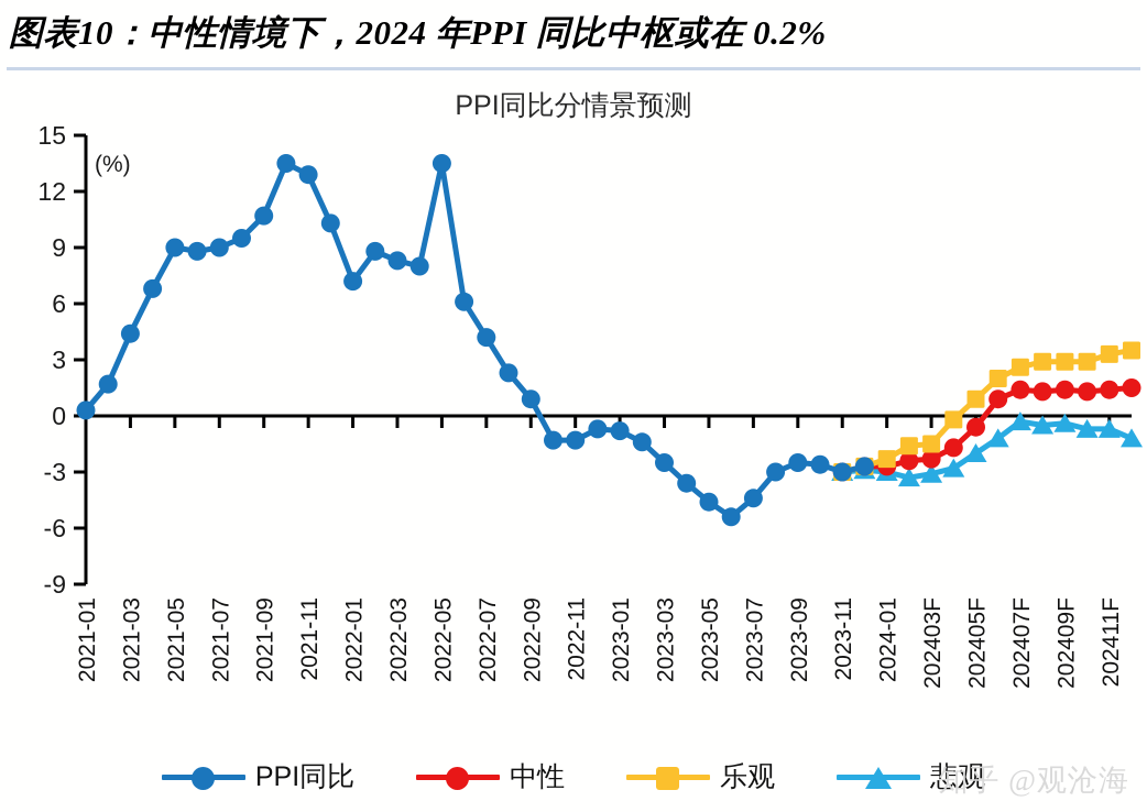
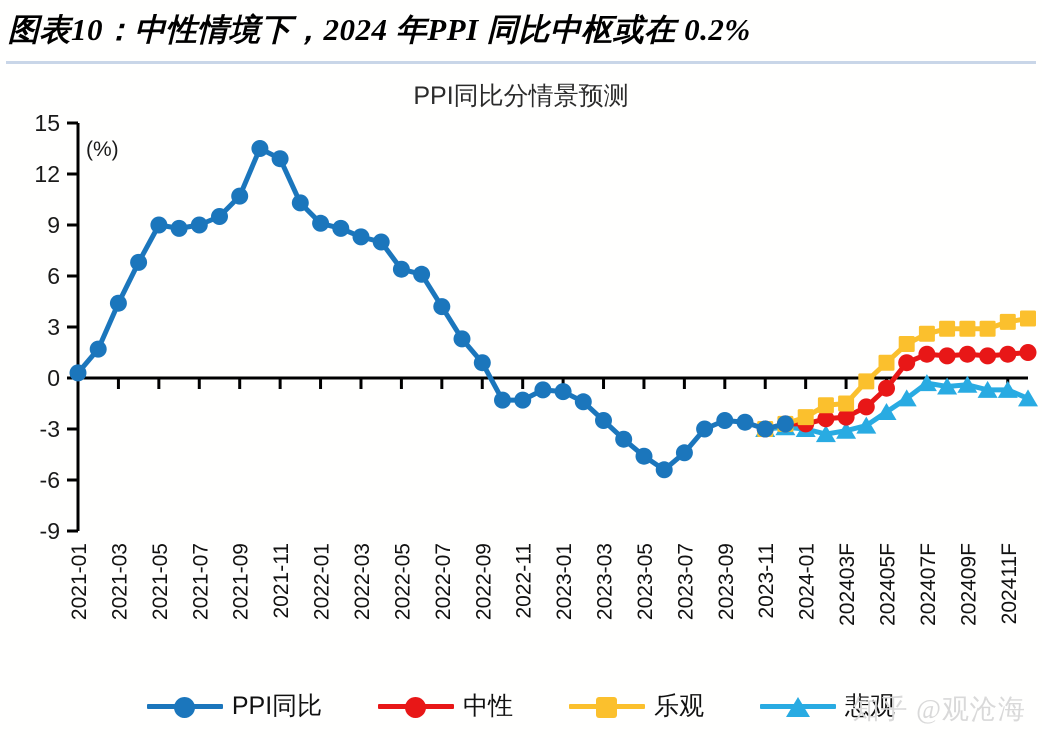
PPI同比/2022-01: 7.2 -> 9.1
PPI同比/2022-05: 13.5 -> 6.4
